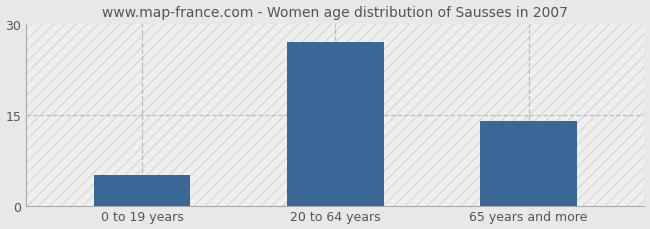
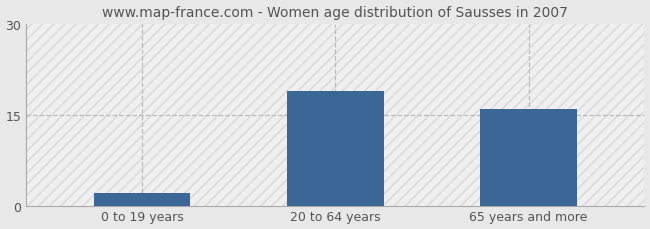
0 to 19 years: 5 -> 2
20 to 64 years: 27 -> 19
65 years and more: 14 -> 16
